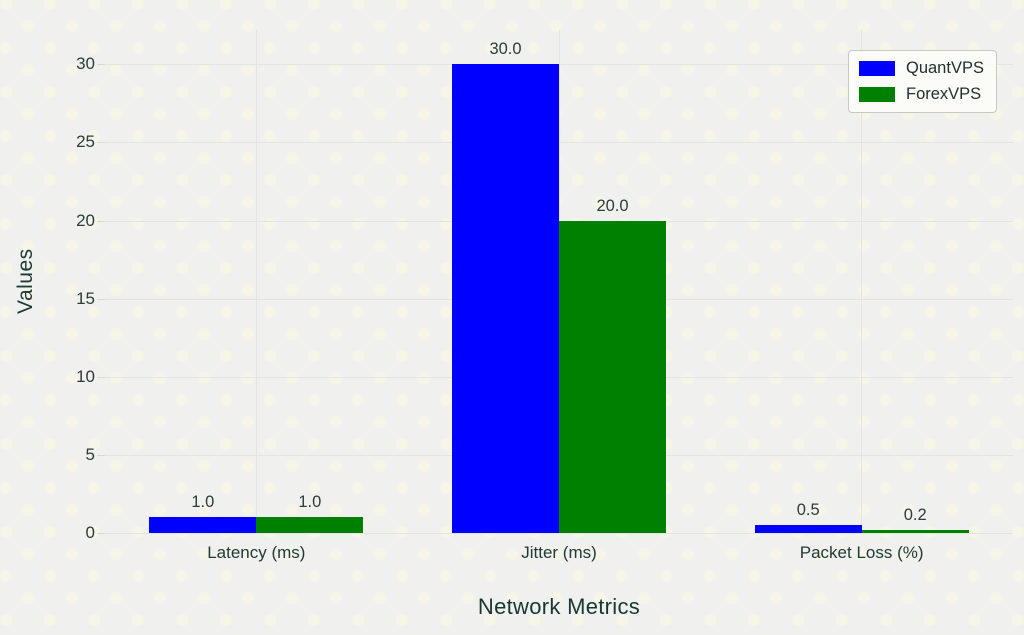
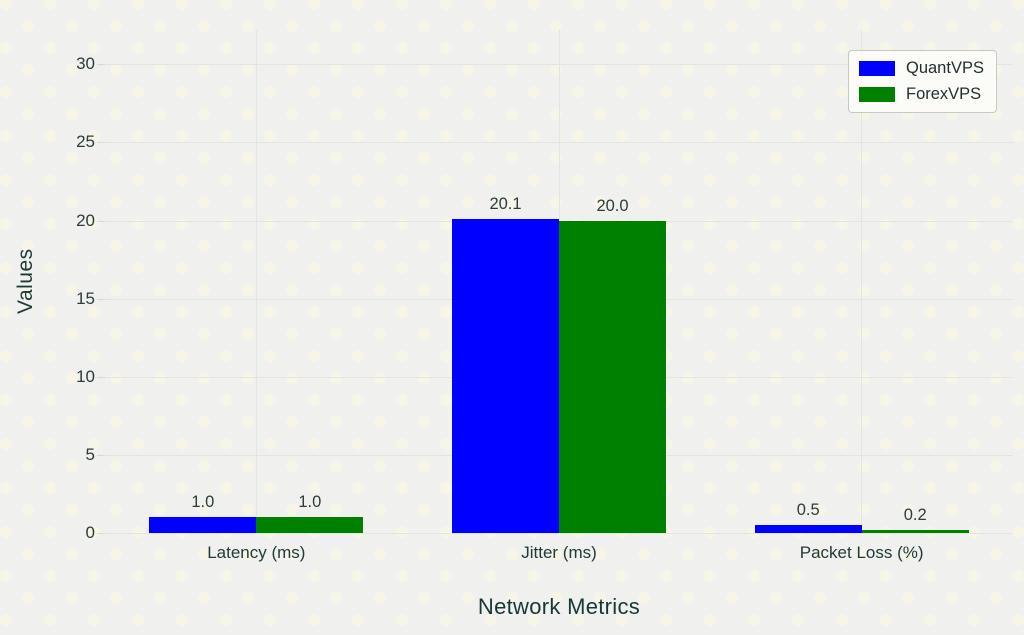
QuantVPS/Jitter (ms): 30.0 -> 20.1
